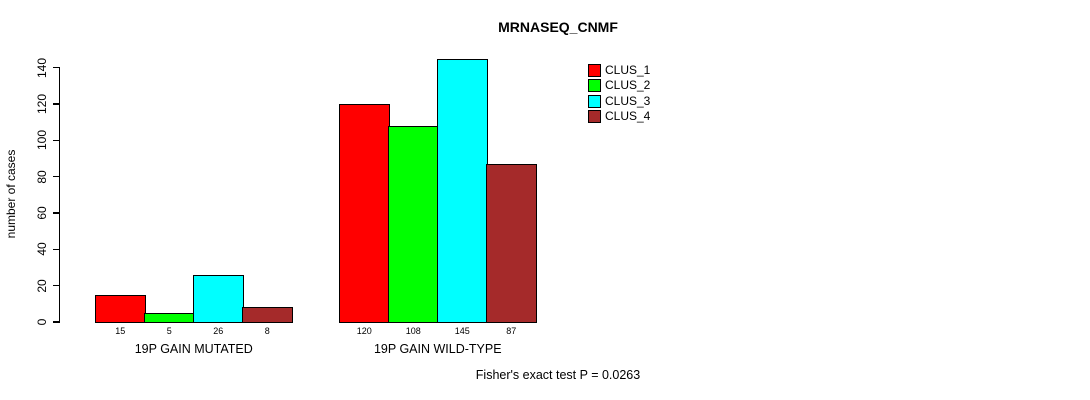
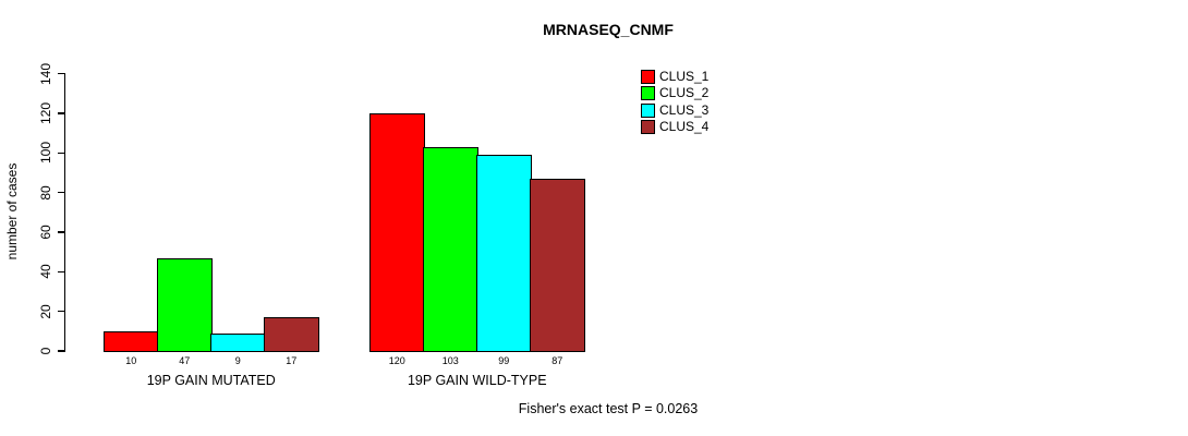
CLUS_1/19P GAIN MUTATED: 15 -> 10
CLUS_2/19P GAIN MUTATED: 5 -> 47
CLUS_3/19P GAIN MUTATED: 26 -> 9
CLUS_4/19P GAIN MUTATED: 8 -> 17
CLUS_2/19P GAIN WILD-TYPE: 108 -> 103
CLUS_3/19P GAIN WILD-TYPE: 145 -> 99
